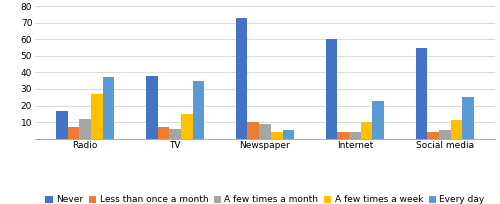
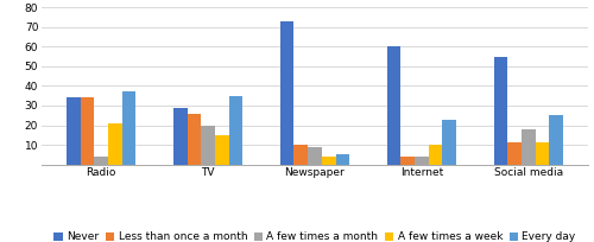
Never/Radio: 17 -> 34
Less than once a month/Radio: 7 -> 34
A few times a month/Radio: 12 -> 4
A few times a week/Radio: 27 -> 21
Never/TV: 38 -> 29
Less than once a month/TV: 7 -> 26
A few times a month/TV: 6 -> 20
Less than once a month/Social media: 4 -> 11
A few times a month/Social media: 5 -> 18
